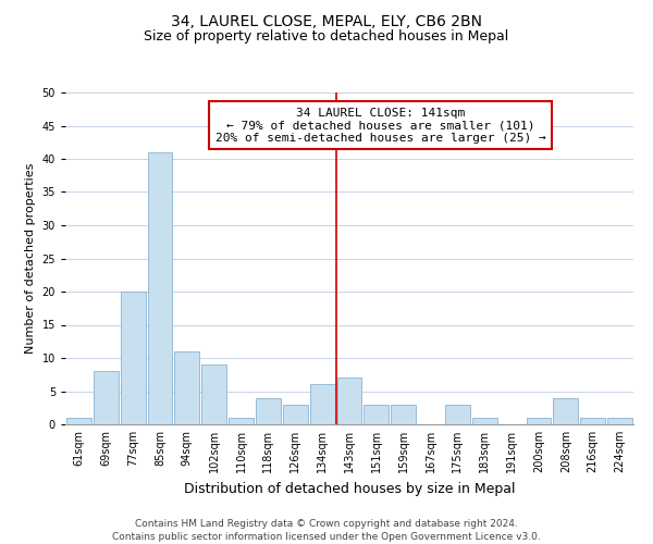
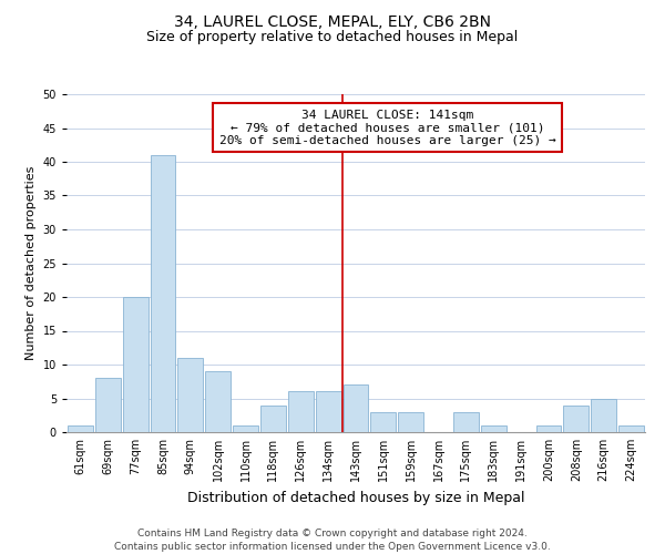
126sqm: 3 -> 6
216sqm: 1 -> 5
